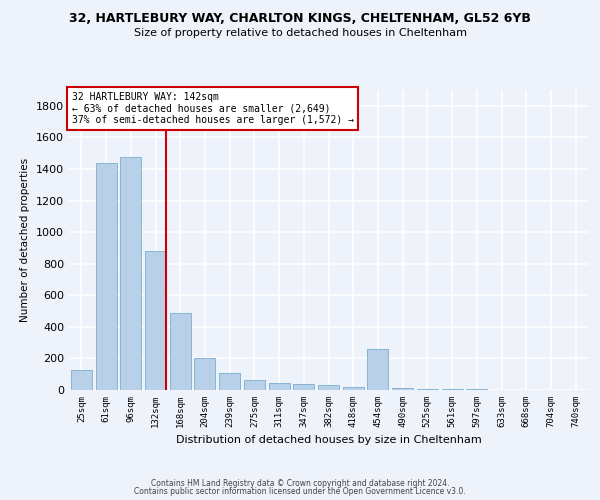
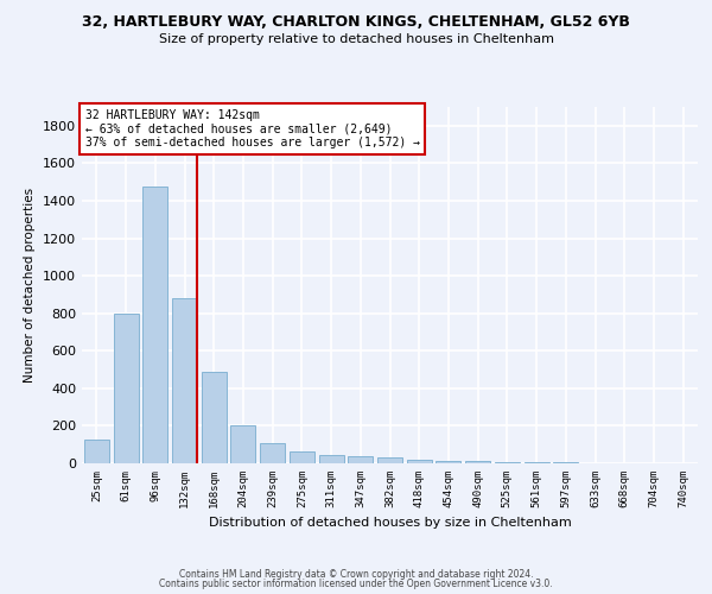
61sqm: 1440 -> 800
454sqm: 260 -> 20
